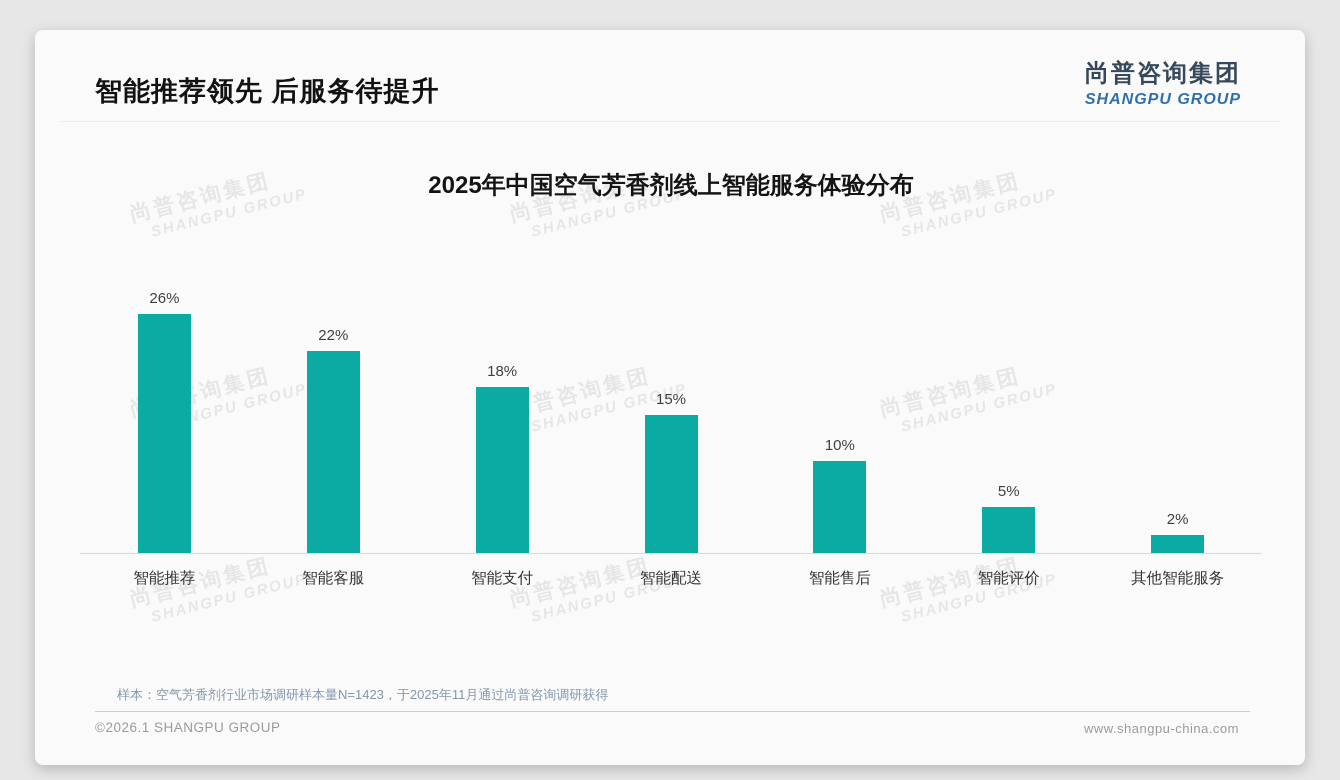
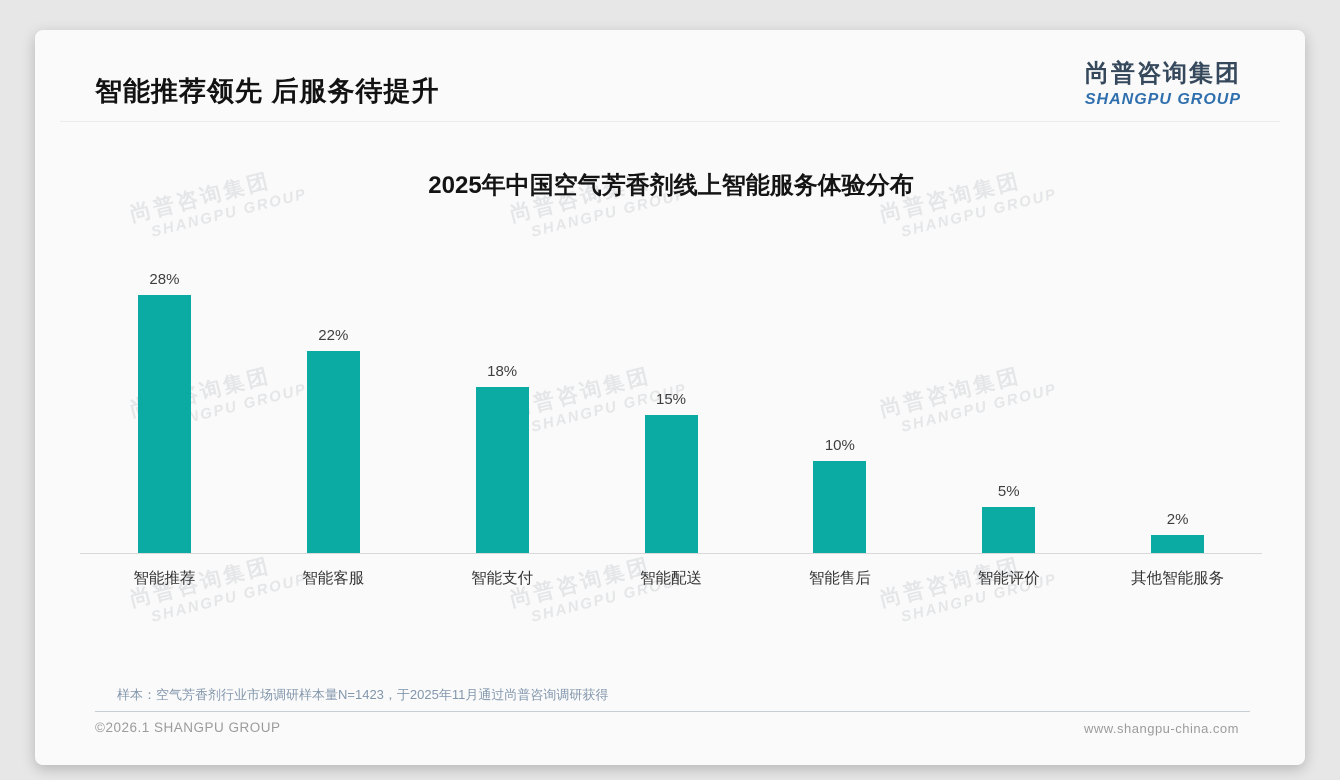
智能推荐: 26% -> 28%
